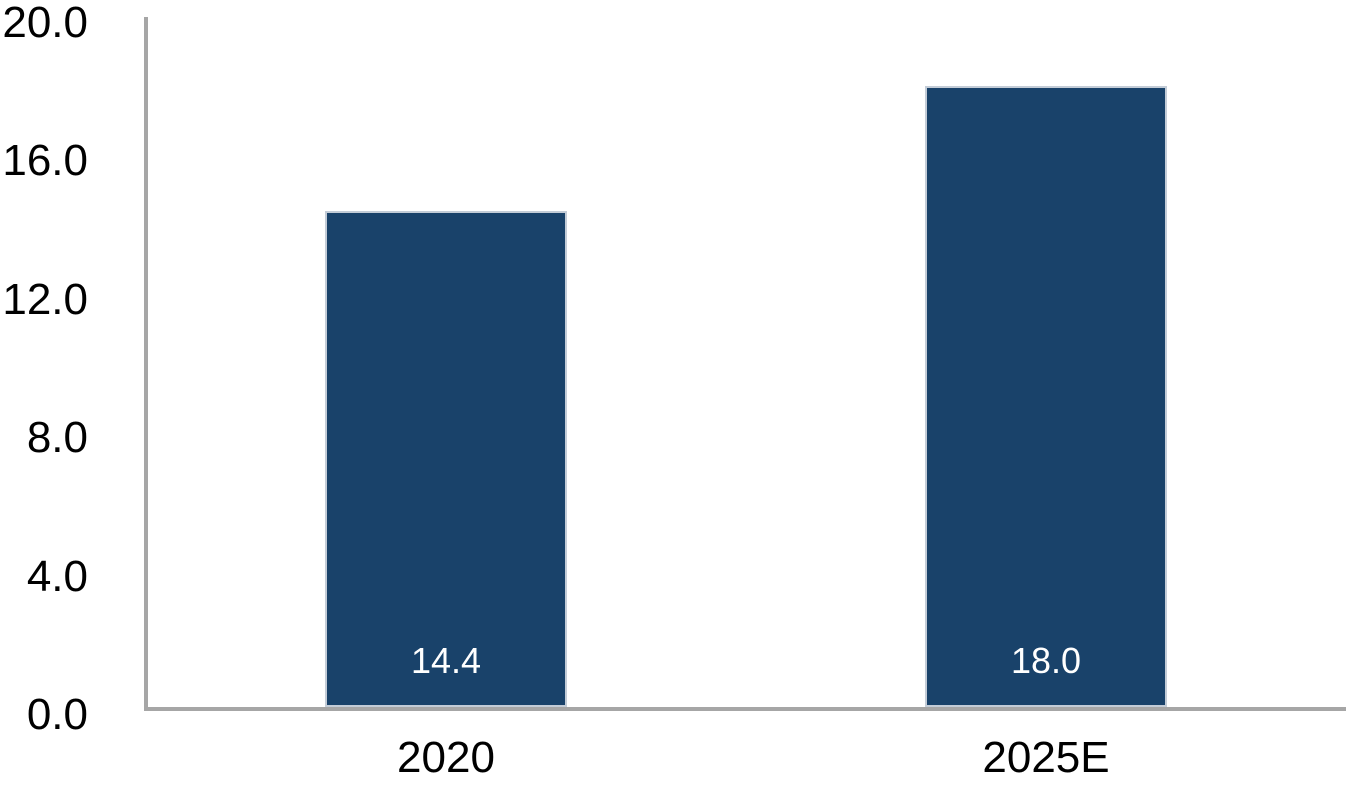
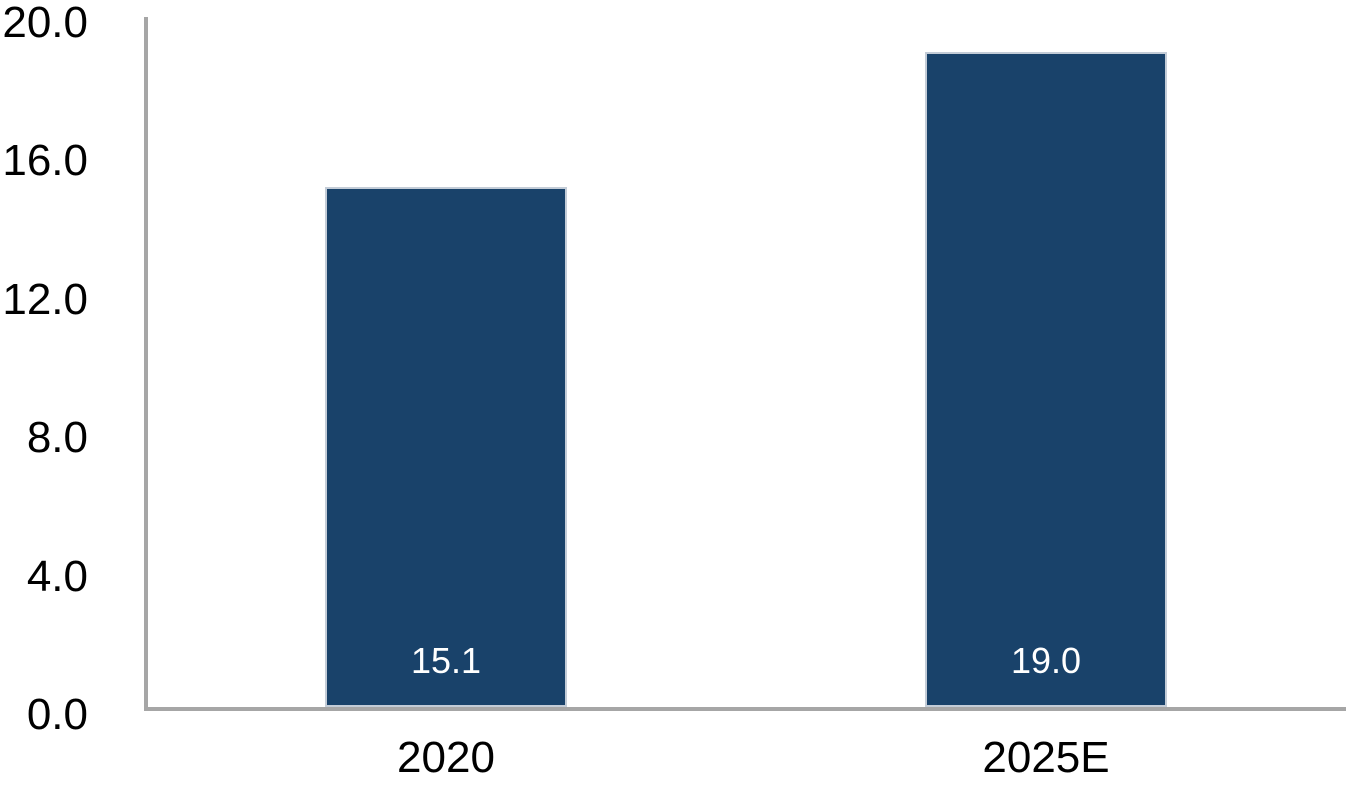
2020: 14.4 -> 15.1
2025E: 18.0 -> 19.0
